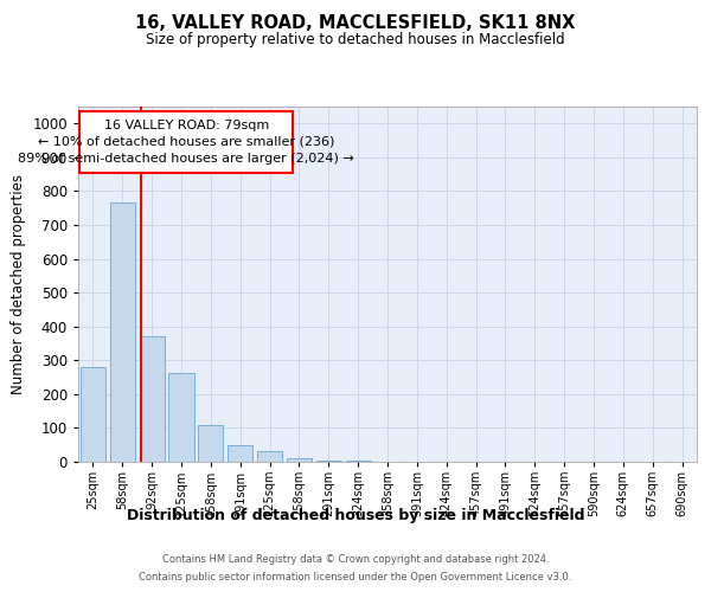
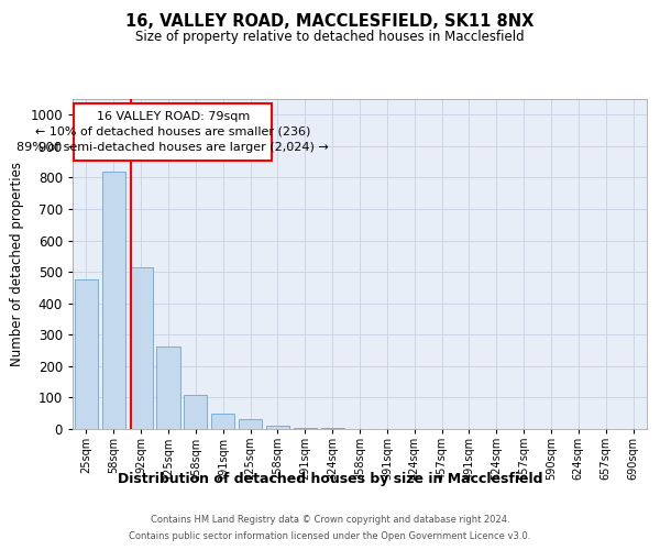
25sqm: 280 -> 475
58sqm: 765 -> 820
92sqm: 370 -> 515
